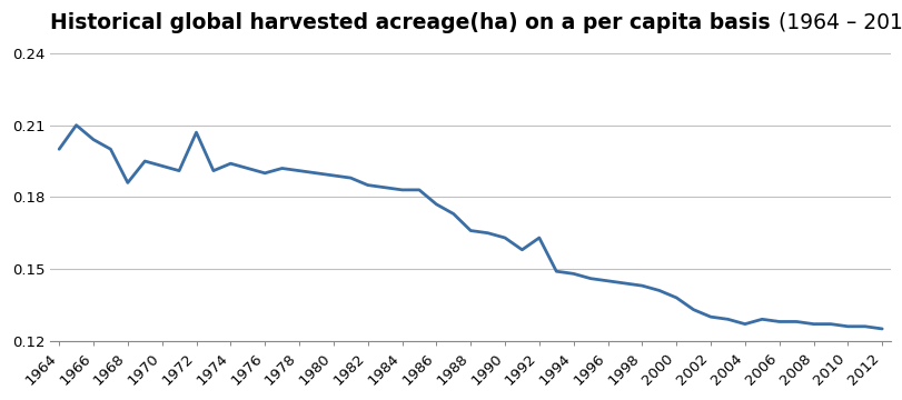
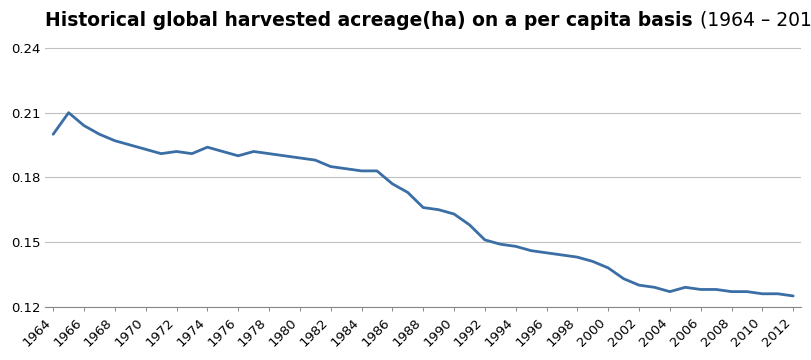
1968: 0.186 -> 0.197
1972: 0.207 -> 0.192
1992: 0.163 -> 0.151
